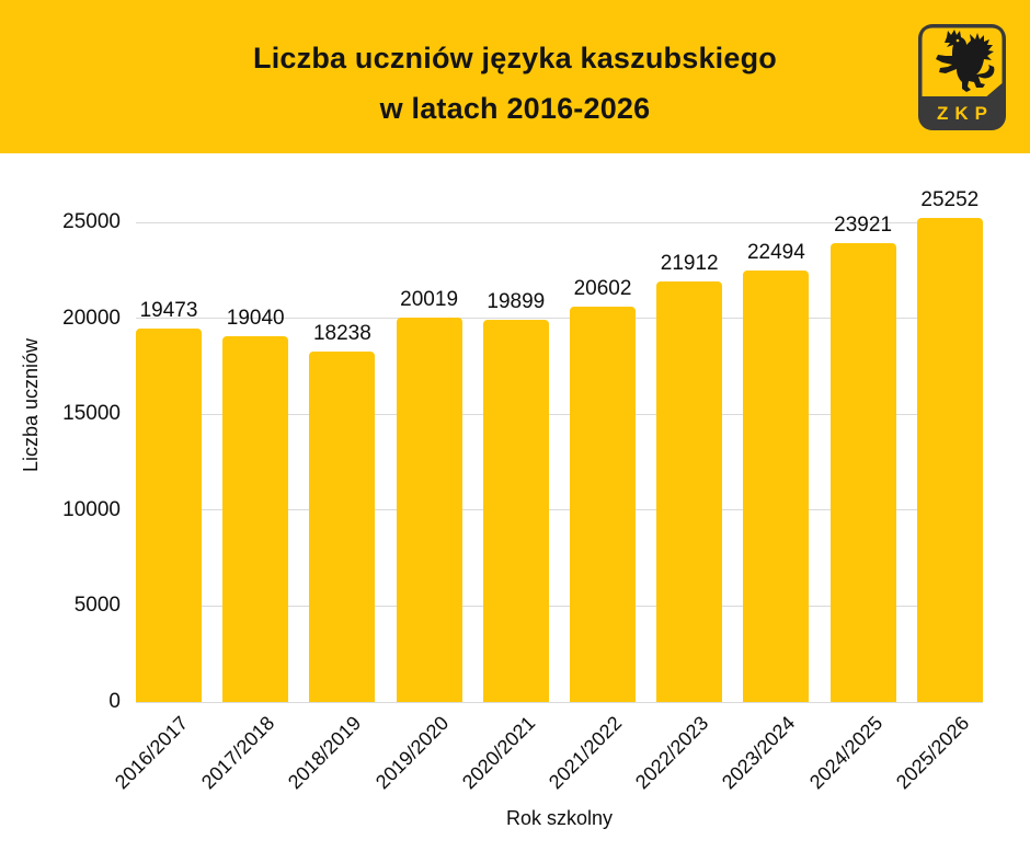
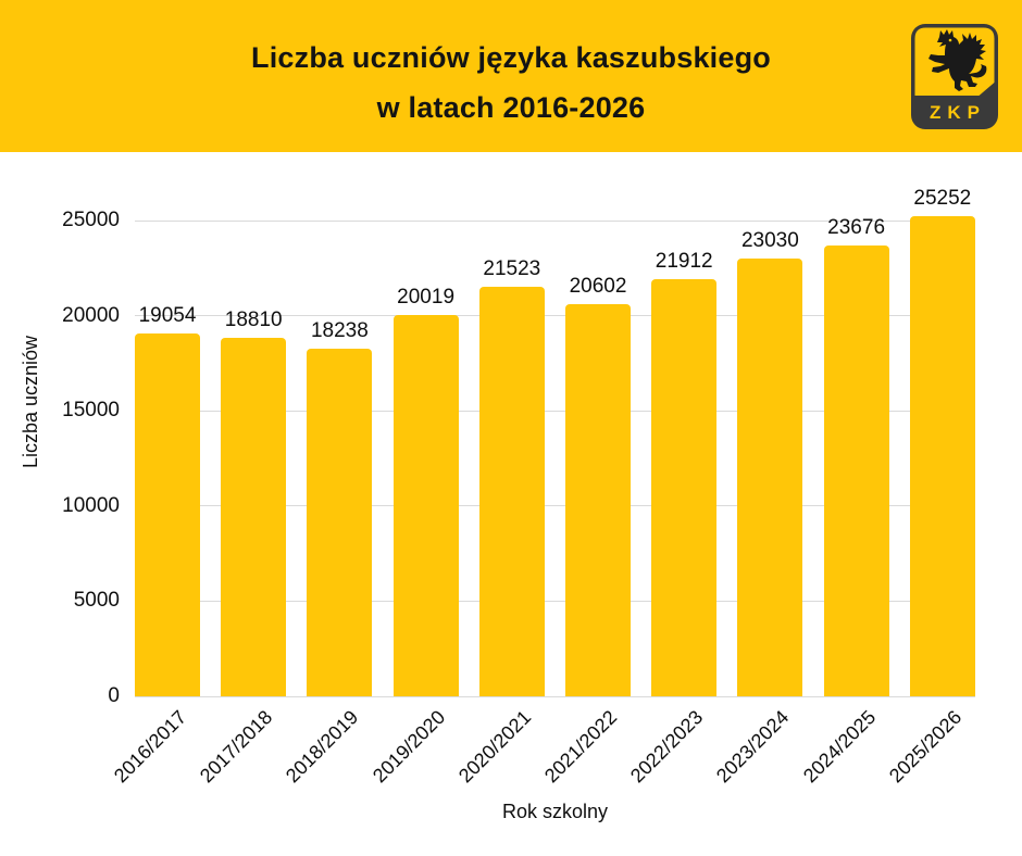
2016/2017: 19473 -> 19054
2017/2018: 19040 -> 18810
2020/2021: 19899 -> 21523
2023/2024: 22494 -> 23030
2024/2025: 23921 -> 23676
